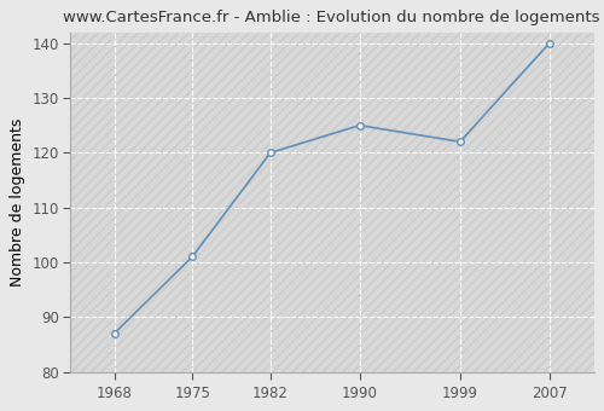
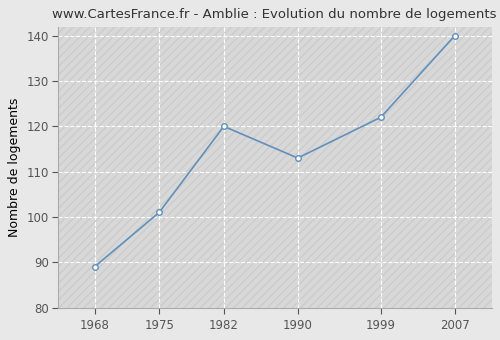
1968: 87 -> 89
1990: 125 -> 113
